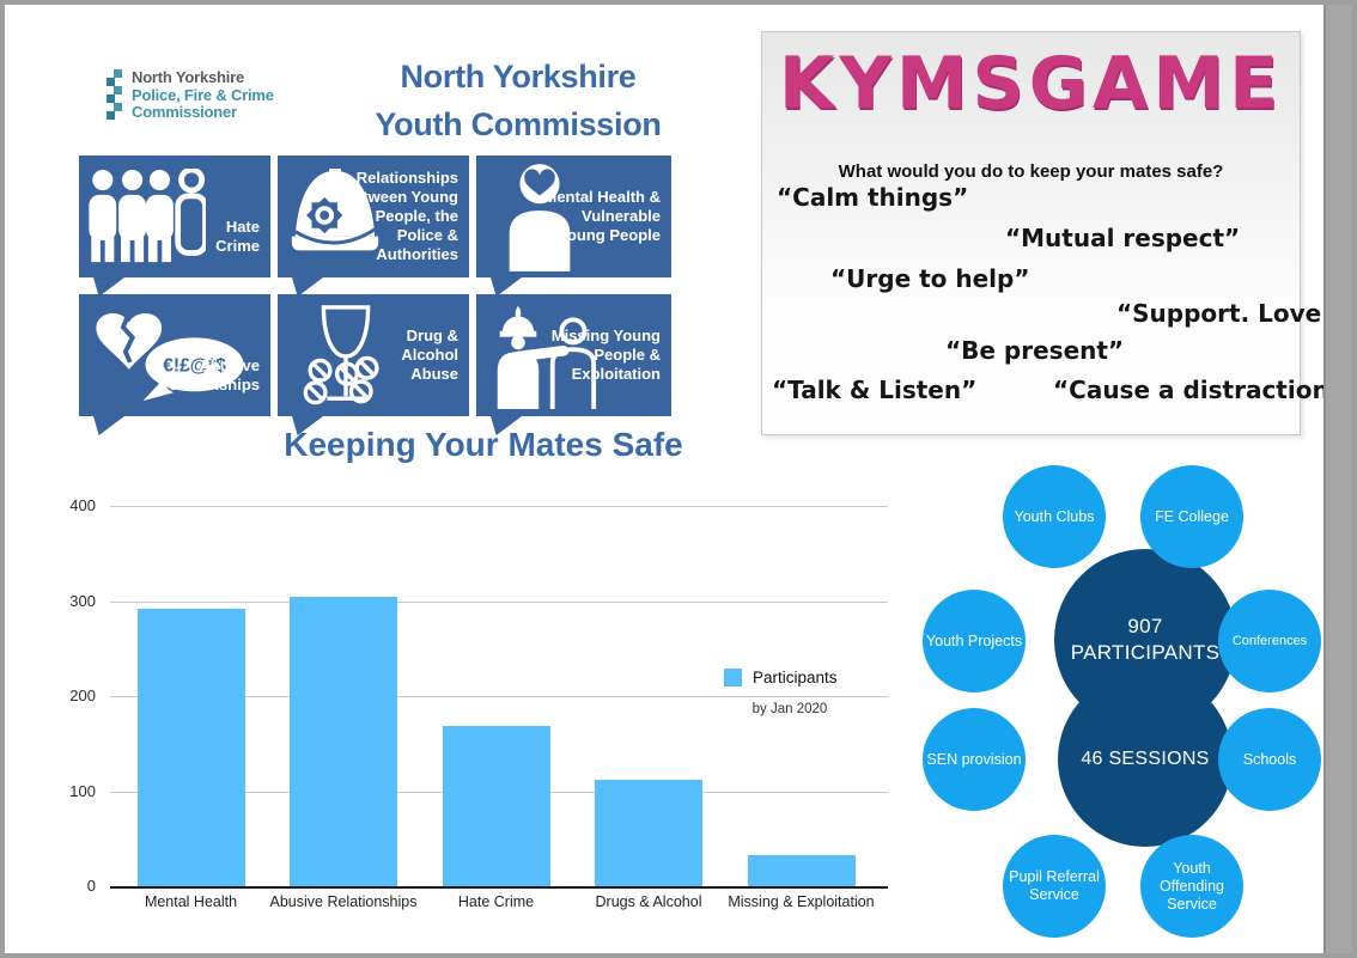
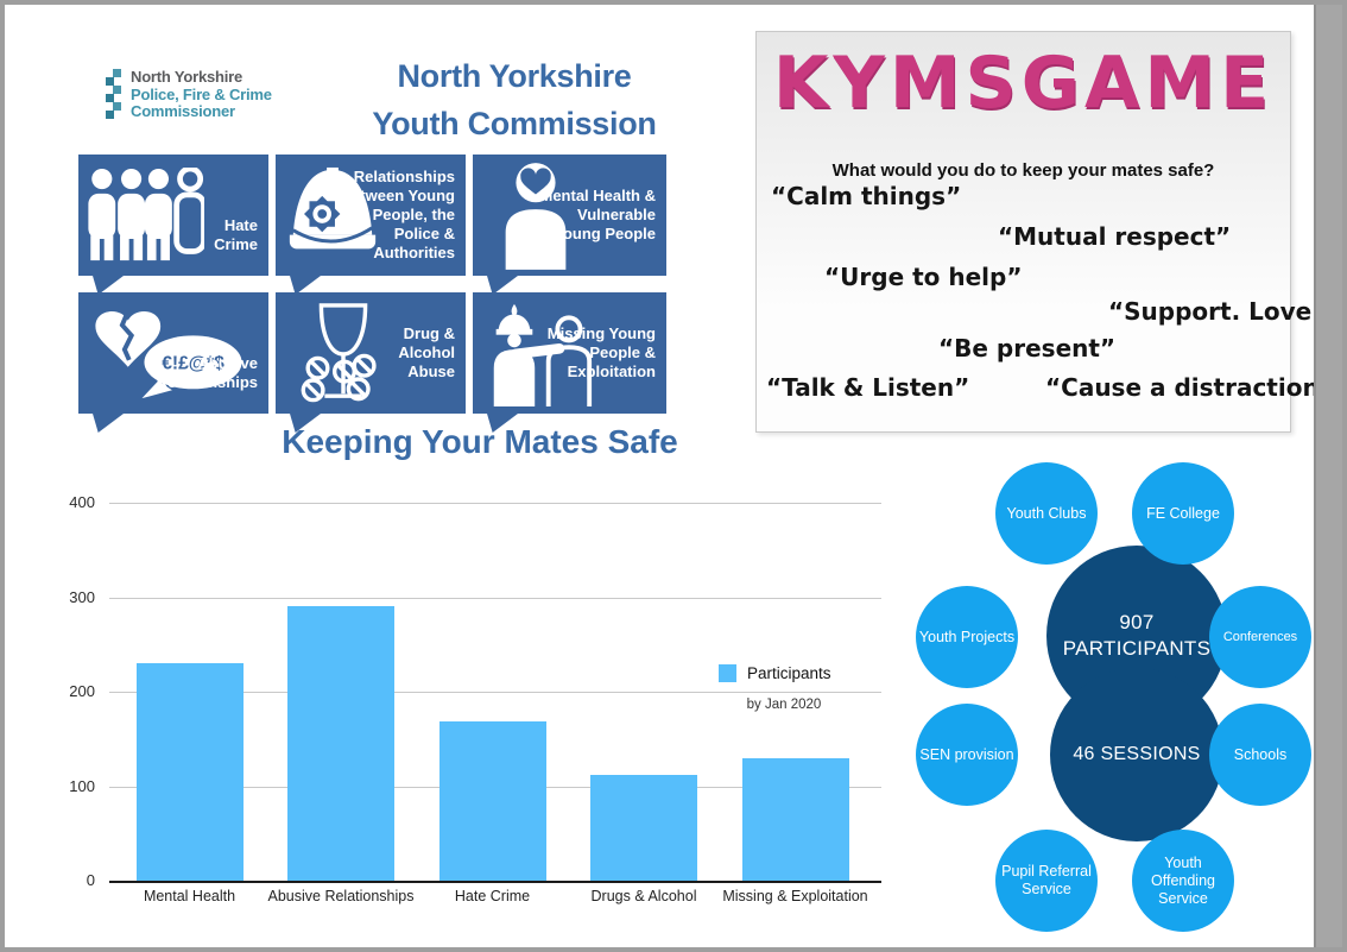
Mental Health: 290 -> 230
Abusive Relationships: 300 -> 290
Missing & Exploitation: 30 -> 130
